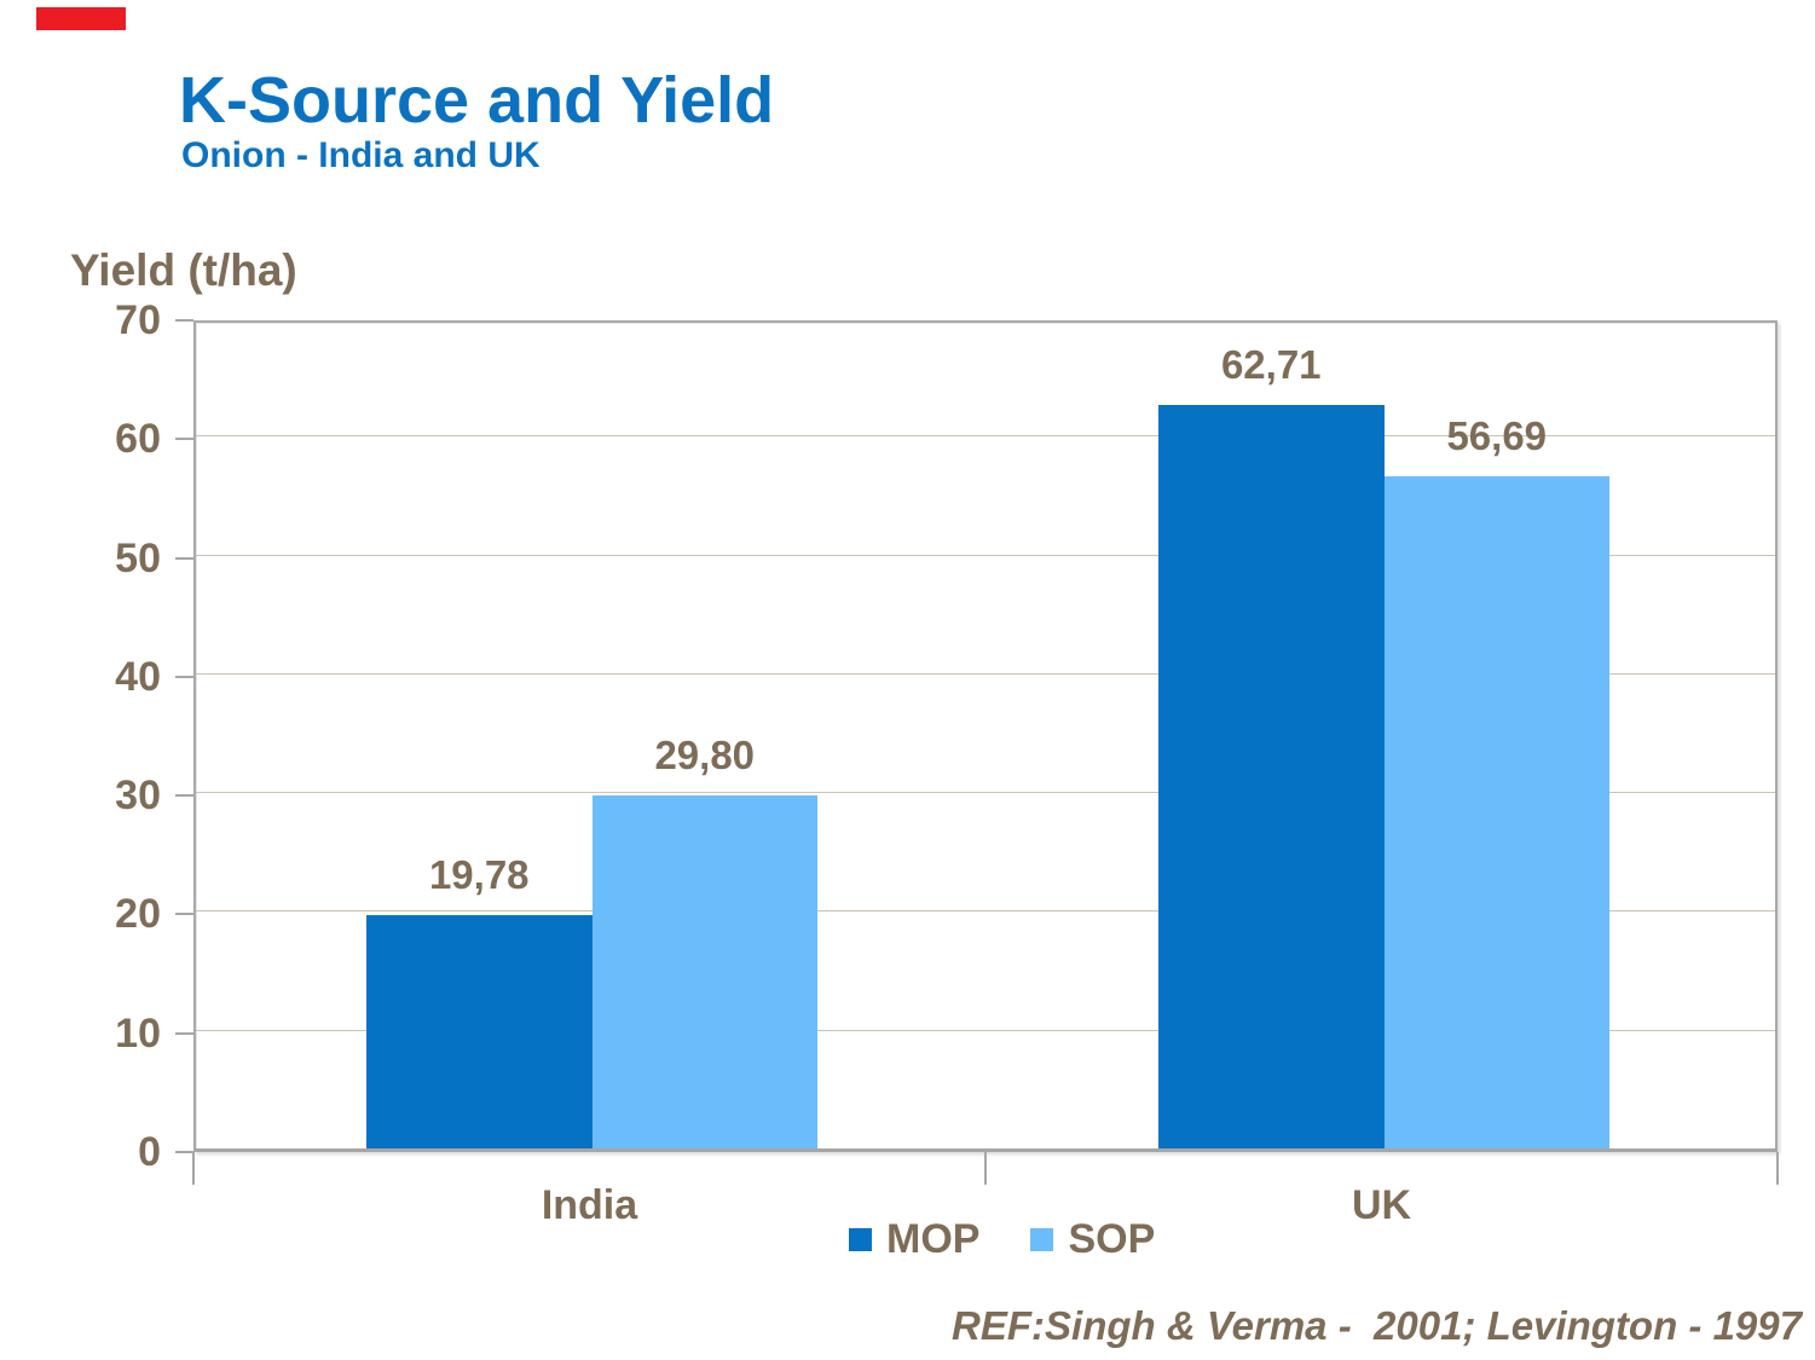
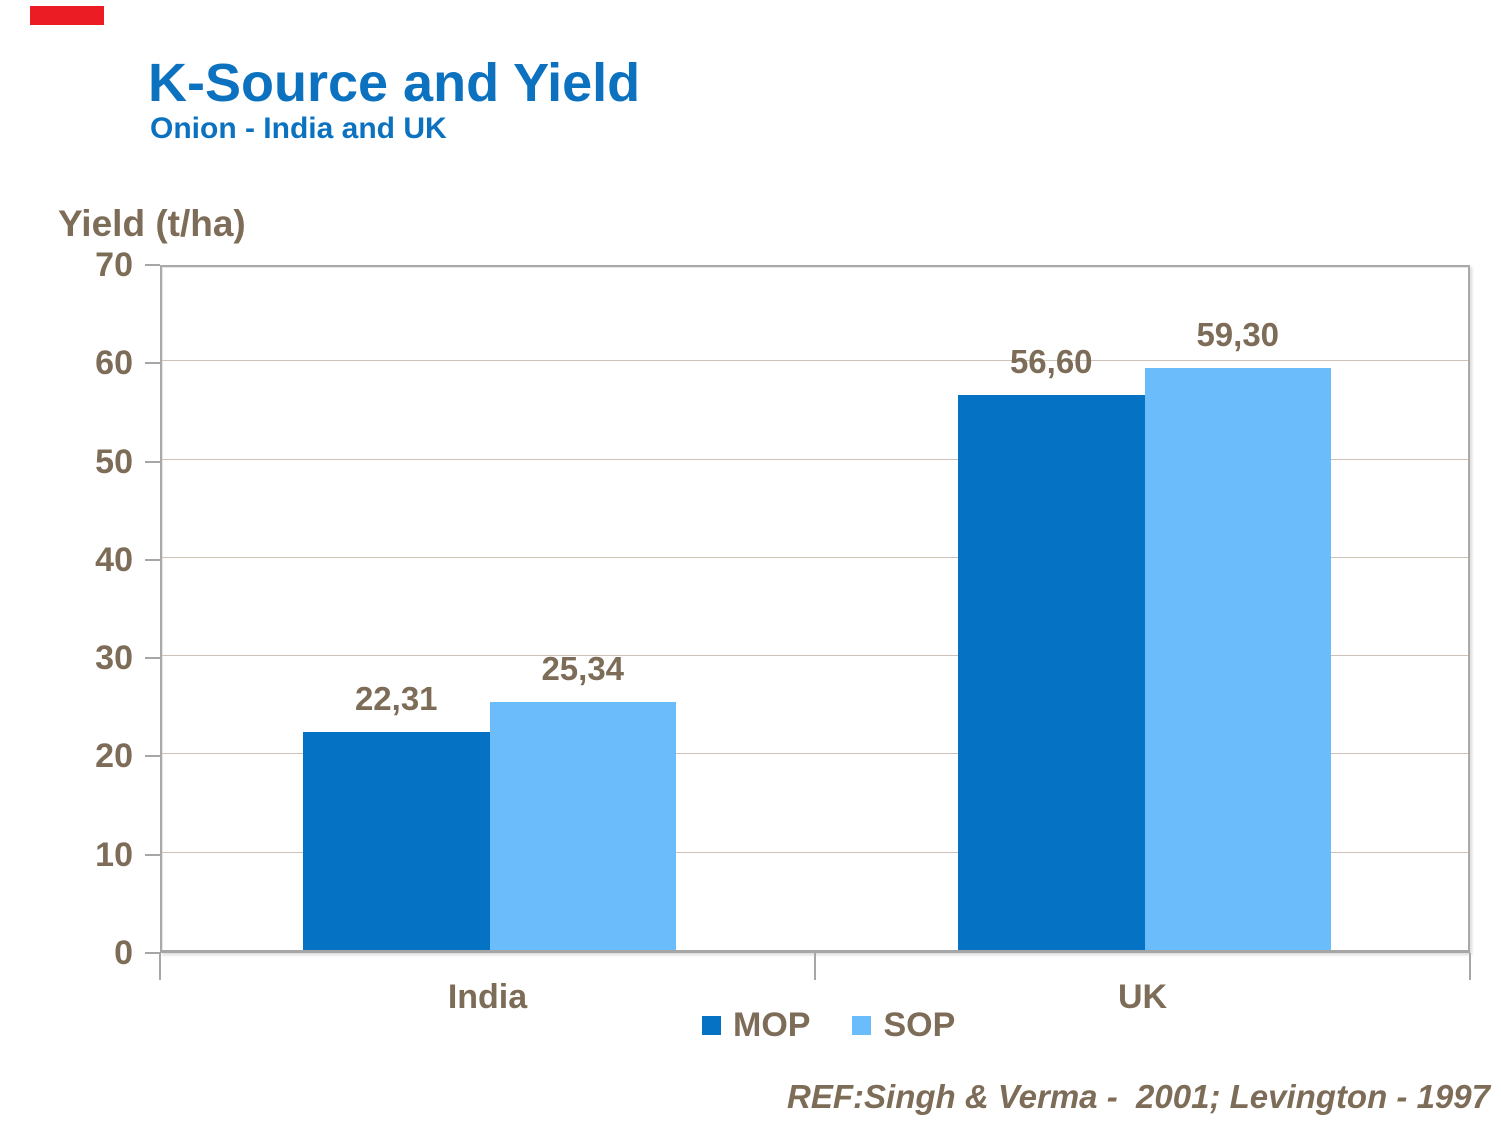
MOP/India: 19,78 -> 22,31
SOP/India: 29,80 -> 25,34
MOP/UK: 62,71 -> 56,60
SOP/UK: 56,69 -> 59,30
